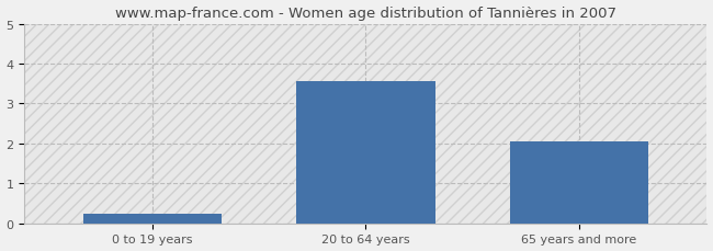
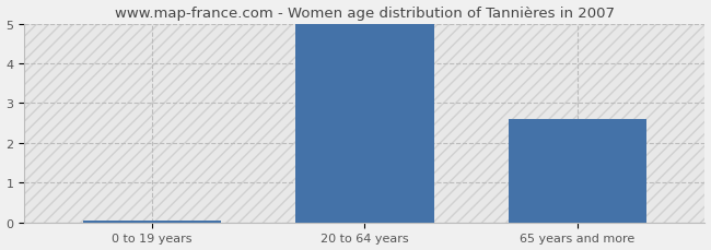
0 to 19 years: 0.25 -> 0.05
20 to 64 years: 3.55 -> 5.00
65 years and more: 2.05 -> 2.60
